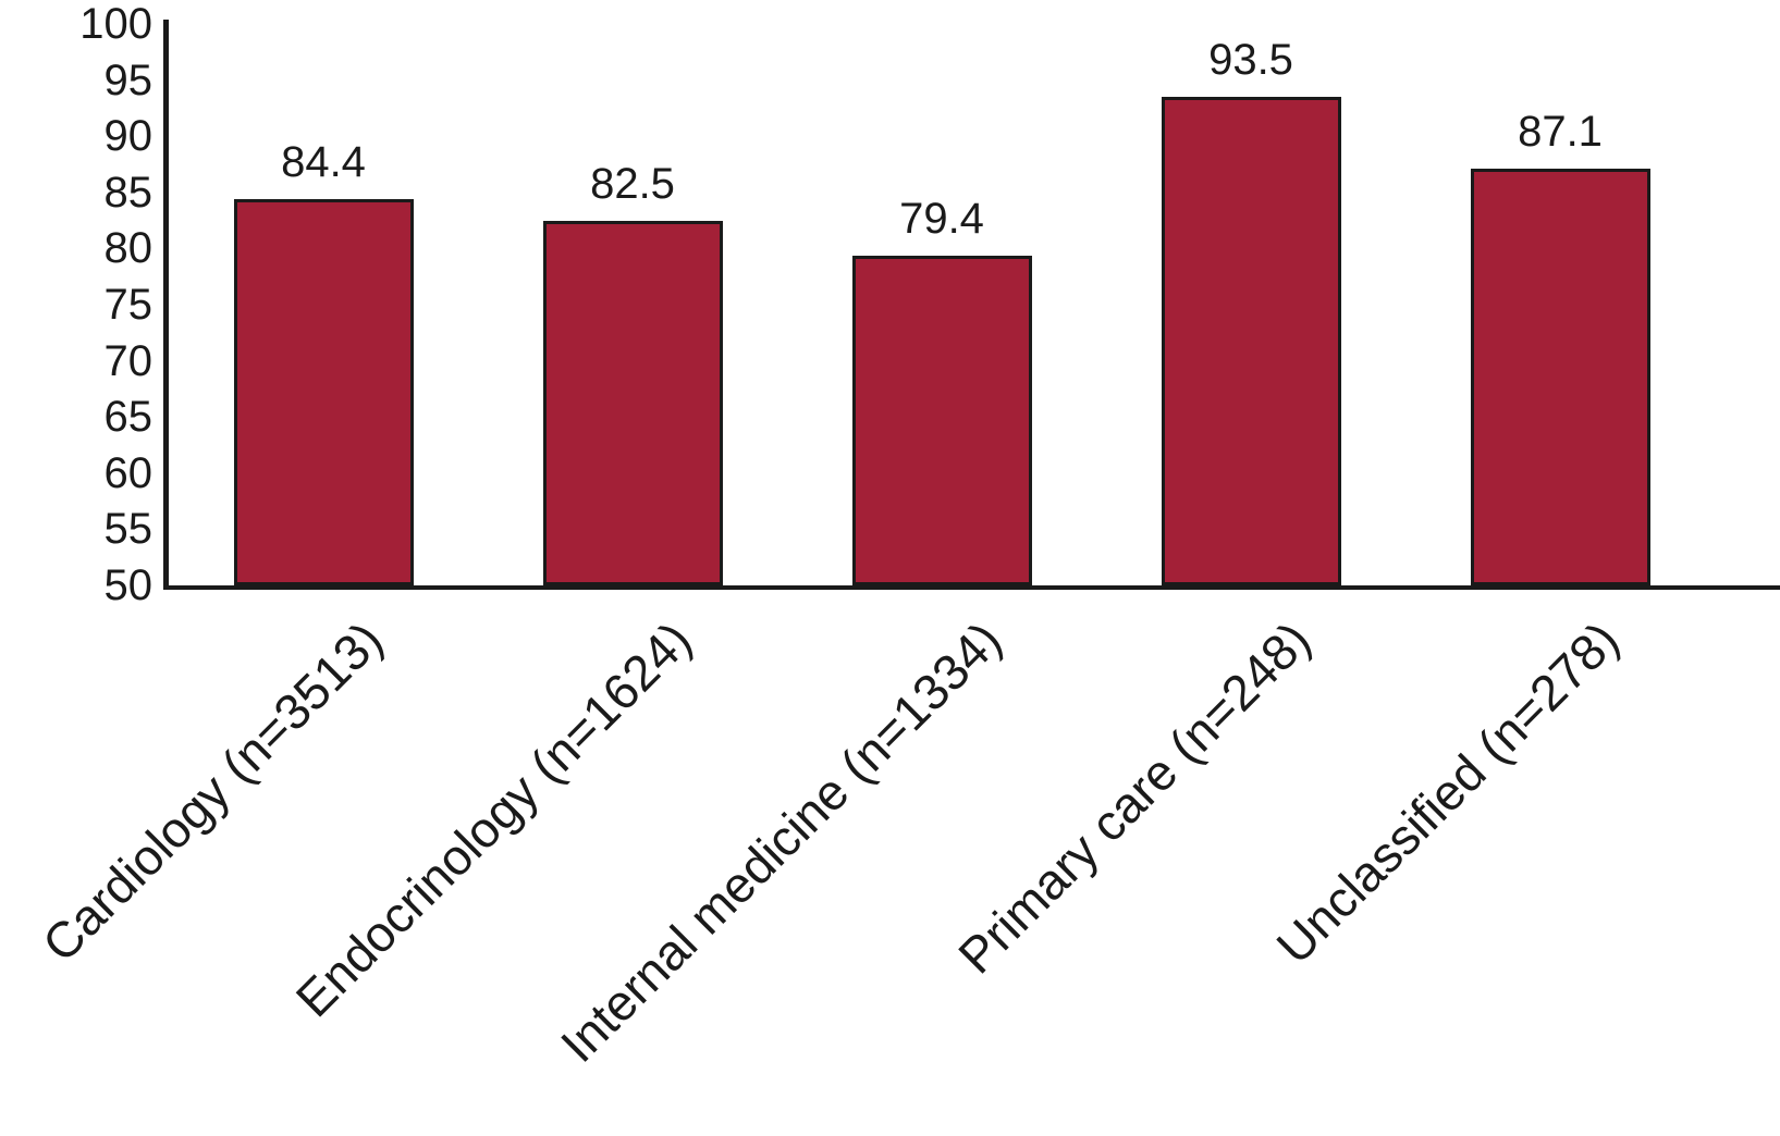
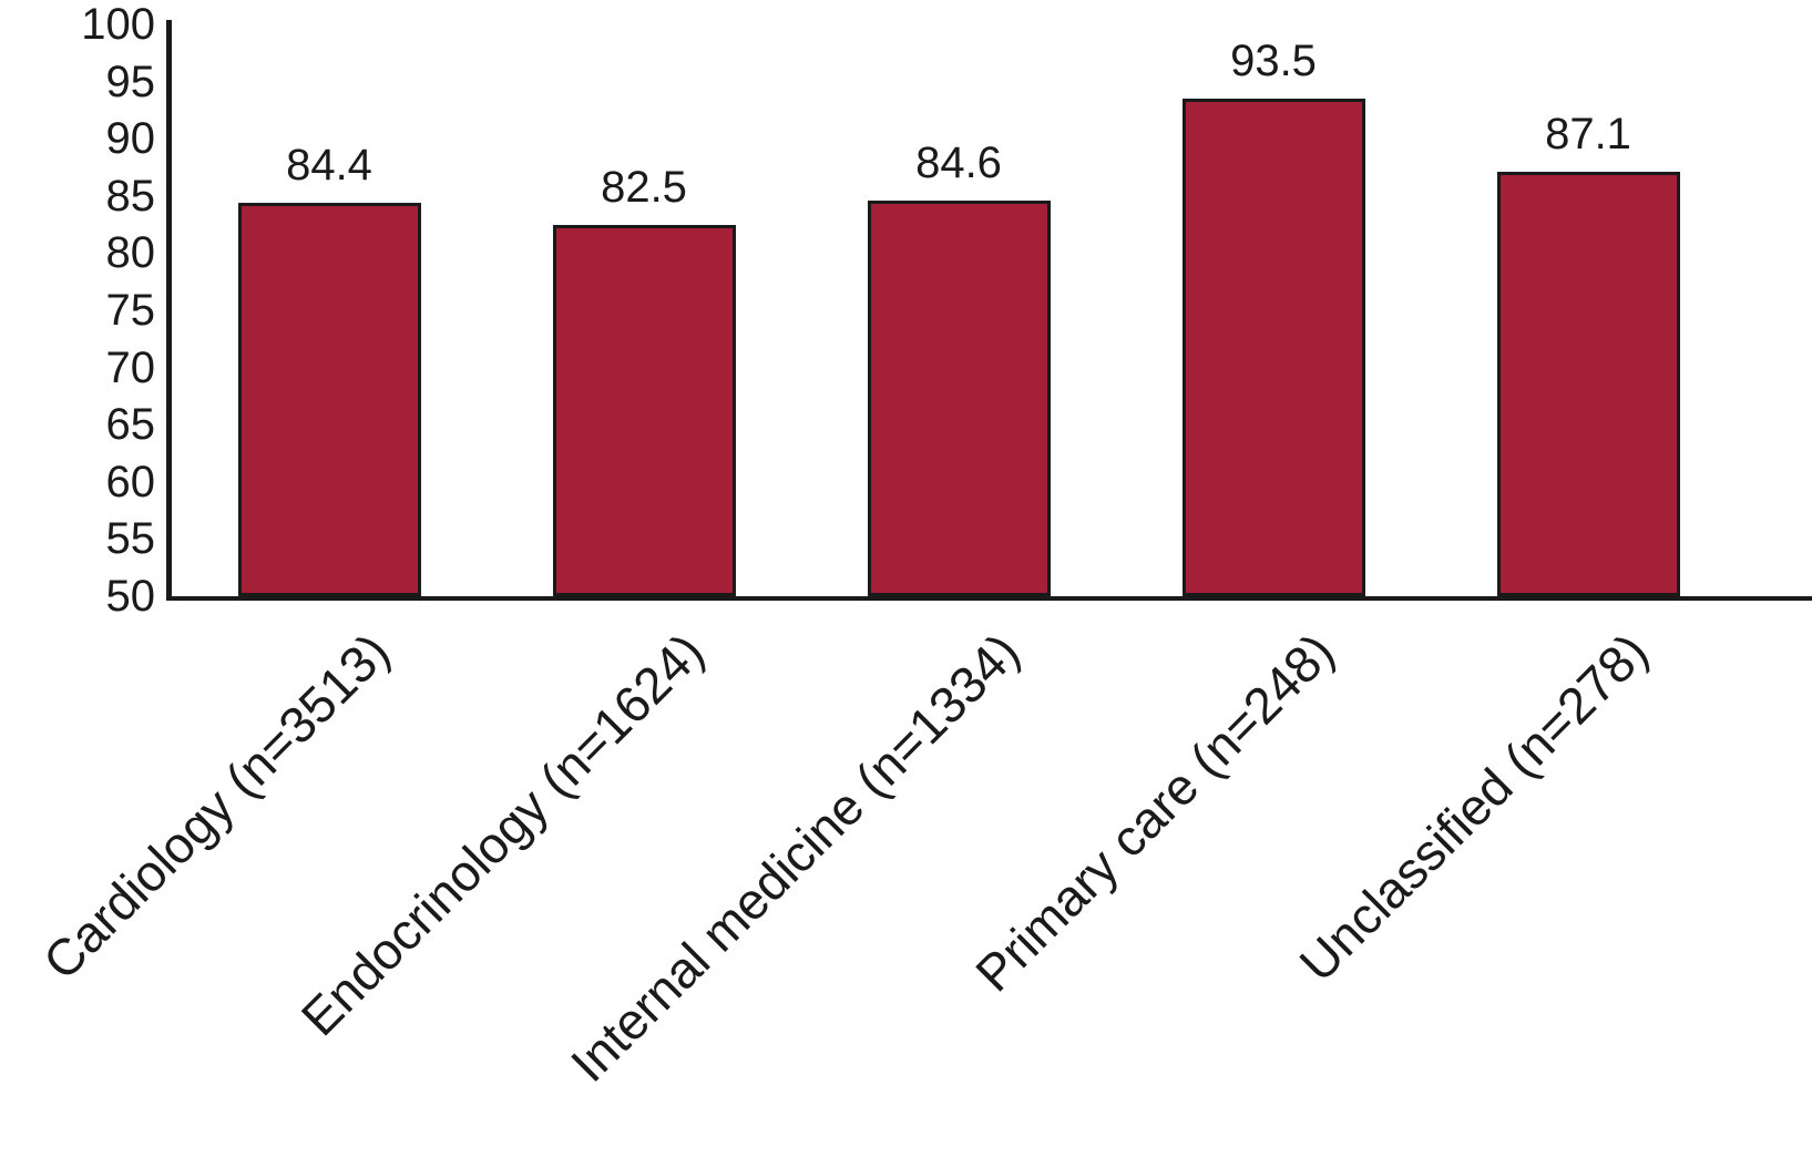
Internal medicine (n=1334): 79.4 -> 84.6
